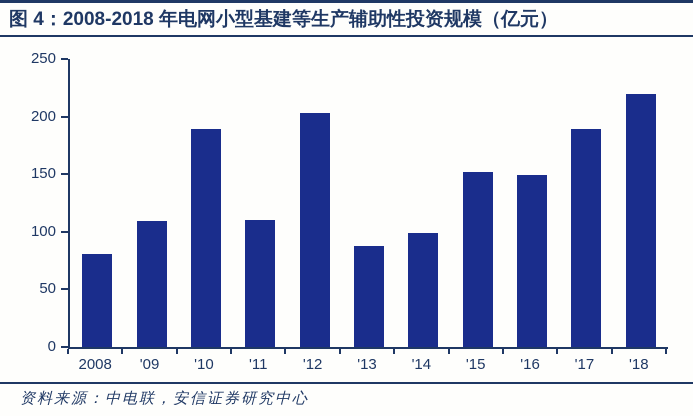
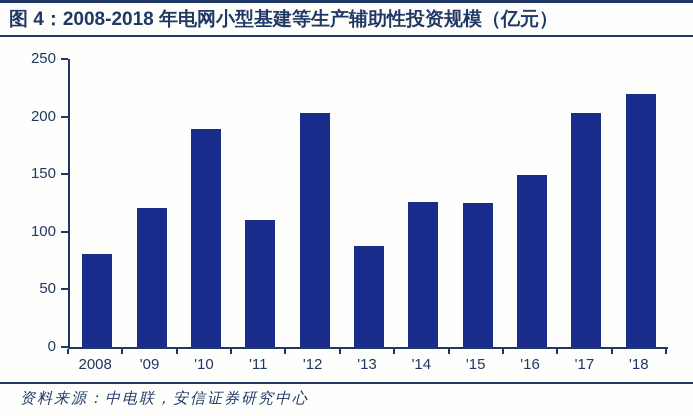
'09: 109 -> 121
'14: 99 -> 126
'15: 152 -> 125
'17: 189 -> 203
